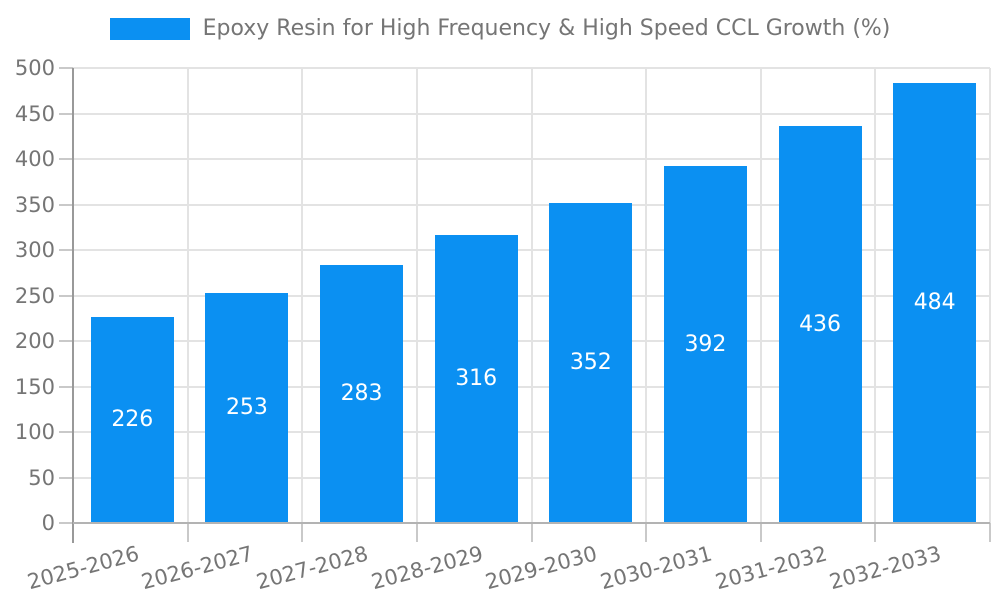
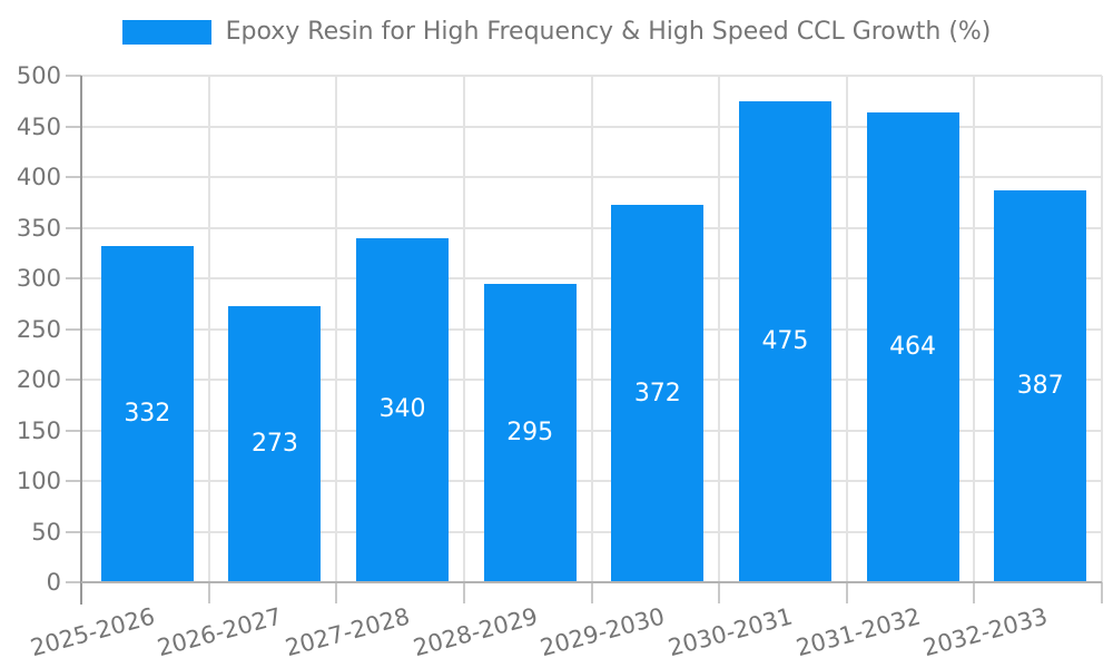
2025-2026: 226 -> 332
2026-2027: 253 -> 273
2027-2028: 283 -> 340
2028-2029: 316 -> 295
2029-2030: 352 -> 372
2030-2031: 392 -> 475
2031-2032: 436 -> 464
2032-2033: 484 -> 387
